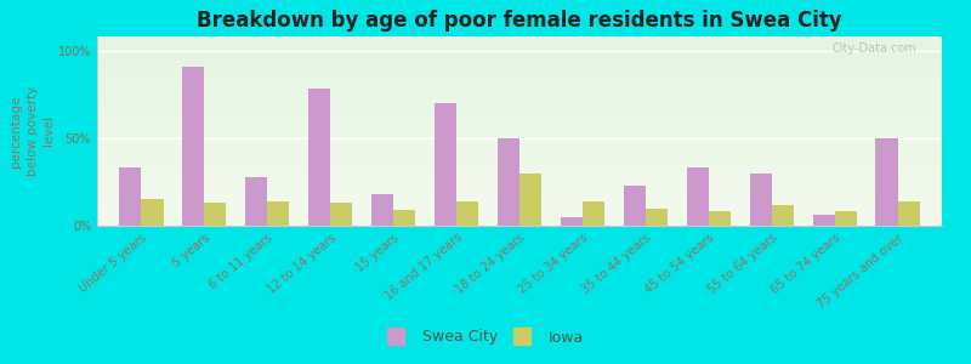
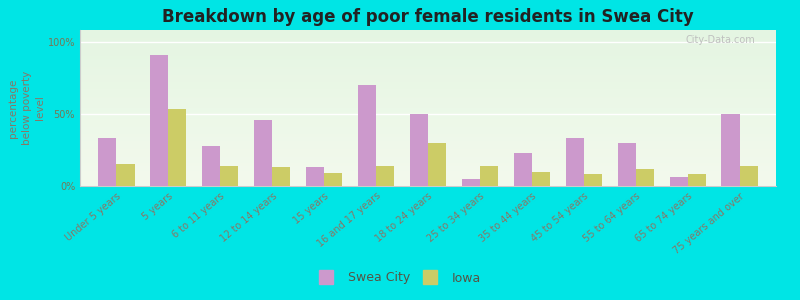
Iowa/5 years: 13% -> 53%
Swea City/12 to 14 years: 78% -> 46%
Swea City/15 years: 18% -> 13%
